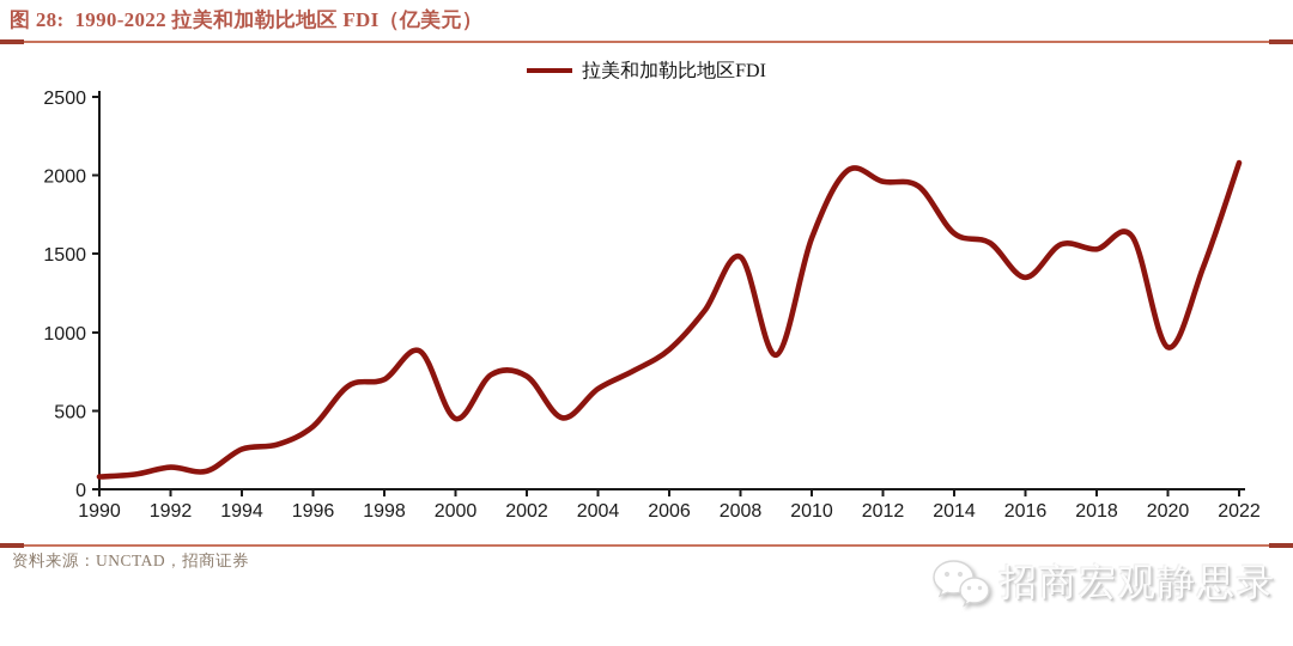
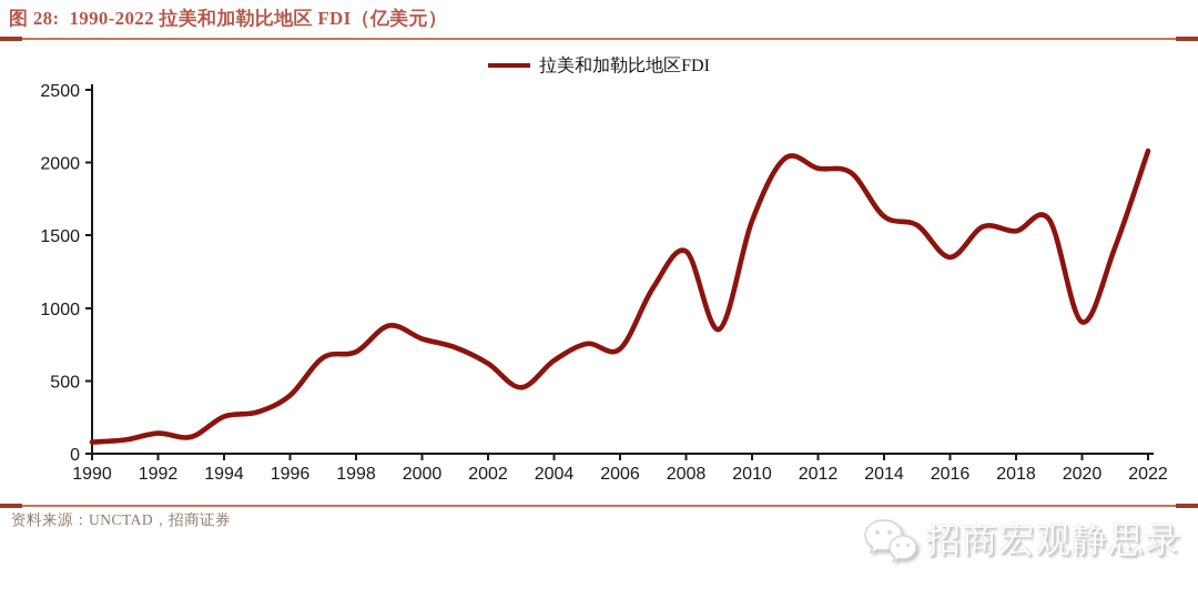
2000: 450 -> 790
2002: 720 -> 620
2006: 890 -> 720
2008: 1480 -> 1390
